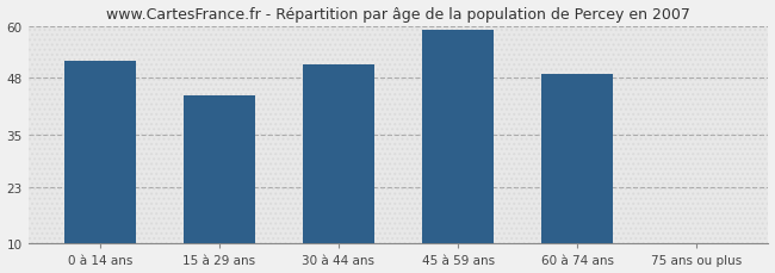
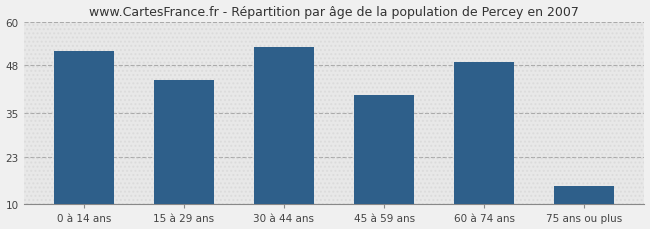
30 à 44 ans: 51 -> 53
45 à 59 ans: 59 -> 40
75 ans ou plus: 10 -> 15
